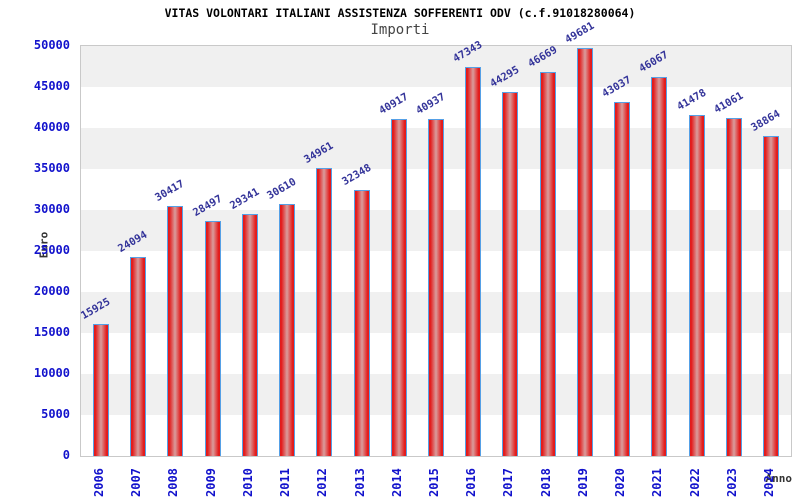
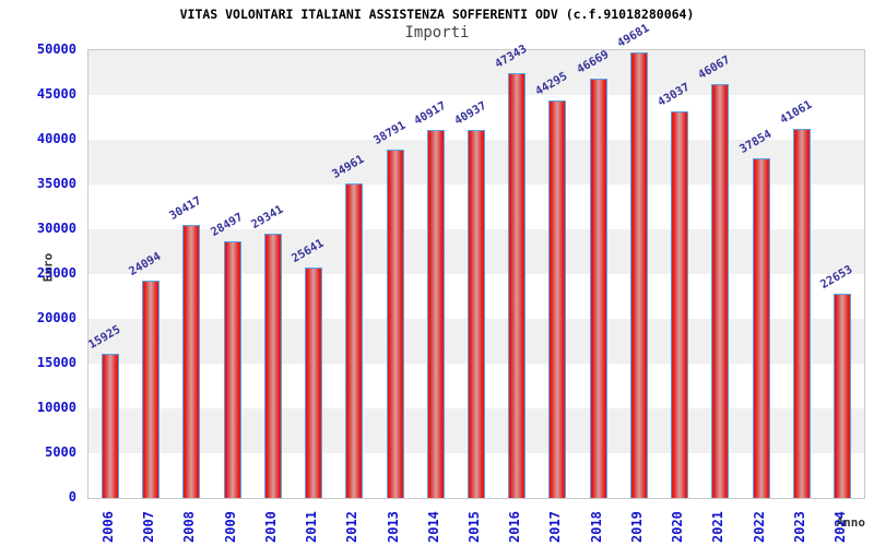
2011: 30610 -> 25641
2013: 32348 -> 38791
2022: 41478 -> 37854
2024: 38864 -> 22653
